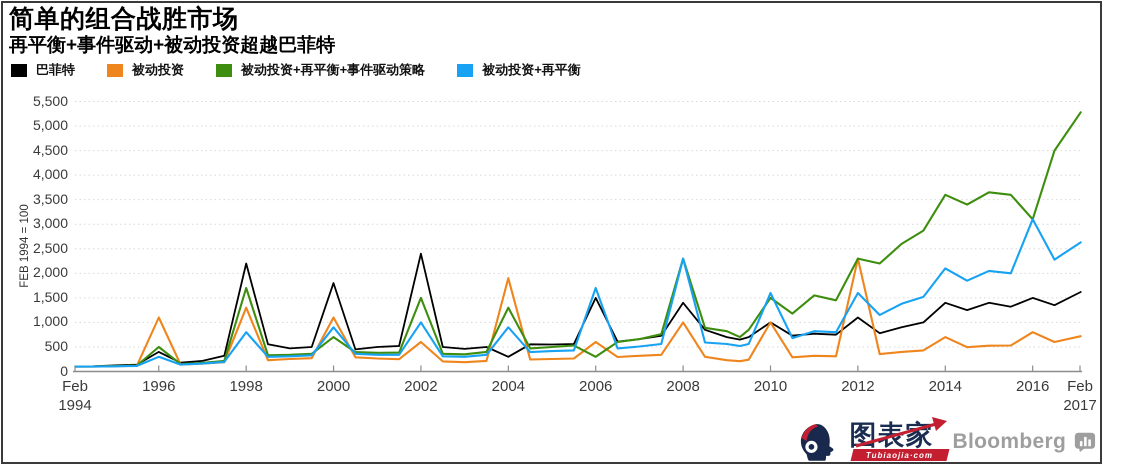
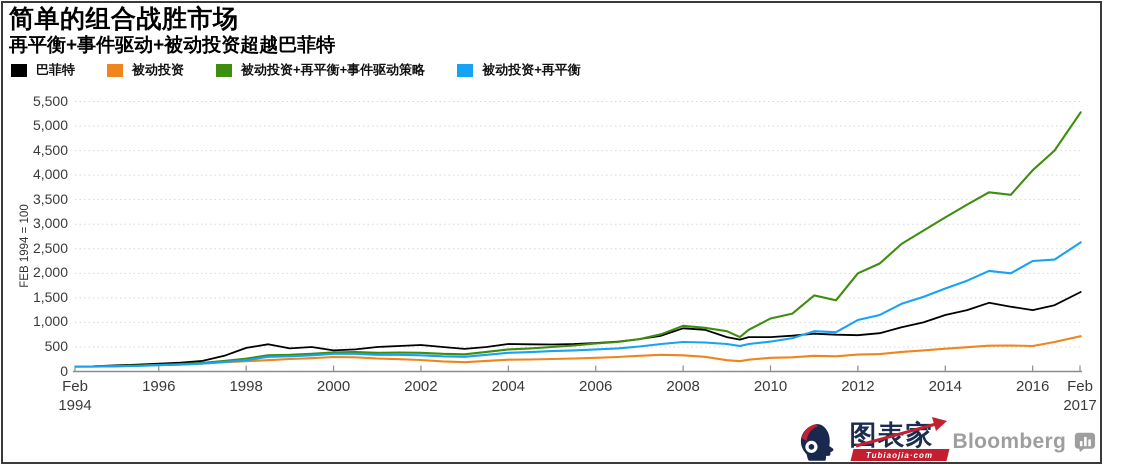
巴菲特/1996: 400 -> 200
被动投资/1996: 1100 -> 100
被动投资+再平衡+事件驱动策略/1996: 500 -> 100
被动投资+再平衡/1996: 300 -> 100
巴菲特/1998: 2200 -> 500
被动投资/1998: 1300 -> 200
被动投资+再平衡+事件驱动策略/1998: 1700 -> 300
被动投资+再平衡/1998: 800 -> 200
巴菲特/2000: 1800 -> 400
被动投资/2000: 1100 -> 300
被动投资+再平衡+事件驱动策略/2000: 700 -> 400
被动投资+再平衡/2000: 900 -> 400
巴菲特/2002: 2400 -> 500
被动投资/2002: 600 -> 200
被动投资+再平衡+事件驱动策略/2002: 1500 -> 400
被动投资+再平衡/2002: 1000 -> 300
巴菲特/2004: 300 -> 600
被动投资/2004: 1900 -> 200
被动投资+再平衡+事件驱动策略/2004: 1300 -> 400
被动投资+再平衡/2004: 900 -> 400
巴菲特/2006: 1500 -> 600
被动投资/2006: 600 -> 300
被动投资+再平衡+事件驱动策略/2006: 300 -> 600
被动投资+再平衡/2006: 1700 -> 400
巴菲特/2008: 1400 -> 900
被动投资/2008: 1000 -> 300
被动投资+再平衡+事件驱动策略/2008: 2300 -> 900
被动投资+再平衡/2008: 2300 -> 600
巴菲特/2010: 1000 -> 700
被动投资/2010: 1000 -> 300
被动投资+再平衡+事件驱动策略/2010: 1500 -> 1100
被动投资+再平衡/2010: 1600 -> 600
巴菲特/2012: 1100 -> 700
被动投资/2012: 2300 -> 300
被动投资+再平衡+事件驱动策略/2012: 2300 -> 2000
被动投资+再平衡/2012: 1600 -> 1000
巴菲特/2014: 1400 -> 1200
被动投资/2014: 700 -> 500
被动投资+再平衡+事件驱动策略/2014: 3600 -> 3100
被动投资+再平衡/2014: 2100 -> 1700
巴菲特/2016: 1500 -> 1200
被动投资/2016: 800 -> 500
被动投资+再平衡+事件驱动策略/2016: 3100 -> 4100
被动投资+再平衡/2016: 3100 -> 2200
